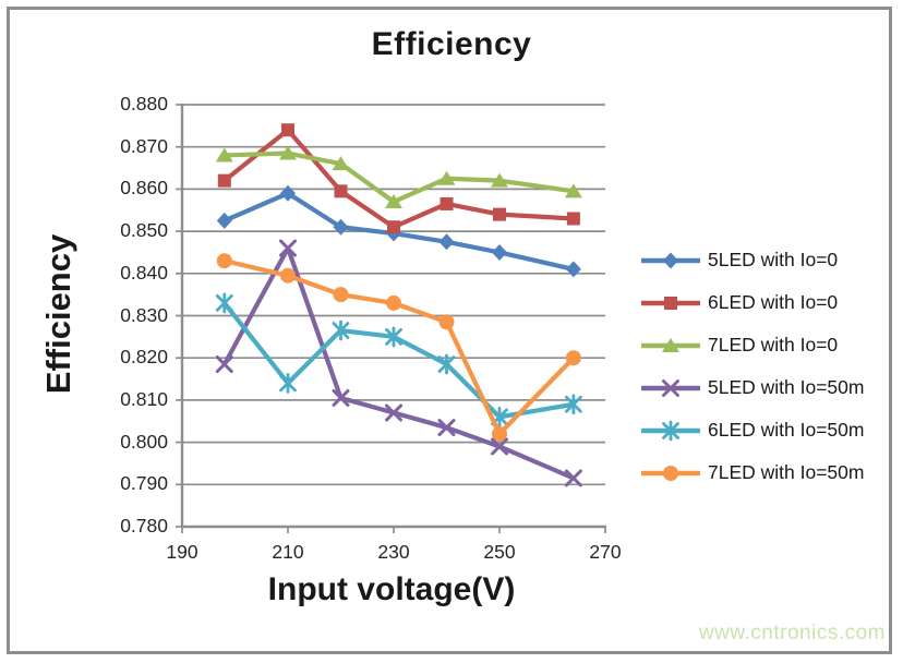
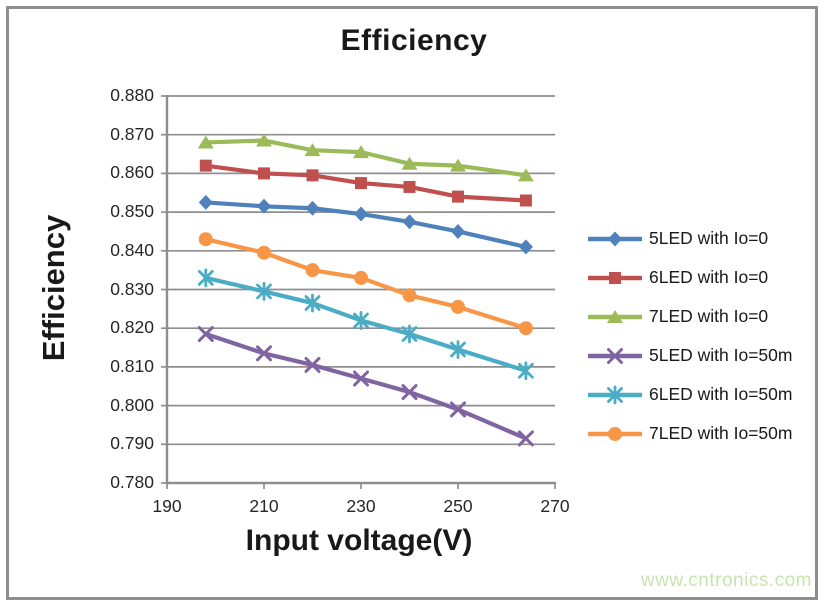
5LED with Io=0/210: 0.859 -> 0.852
6LED with Io=0/210: 0.874 -> 0.860
5LED with Io=50m/210: 0.846 -> 0.814
6LED with Io=50m/210: 0.814 -> 0.830
6LED with Io=0/230: 0.851 -> 0.858
7LED with Io=0/230: 0.857 -> 0.866
6LED with Io=50m/230: 0.825 -> 0.822
6LED with Io=50m/250: 0.806 -> 0.815
7LED with Io=50m/250: 0.802 -> 0.826
